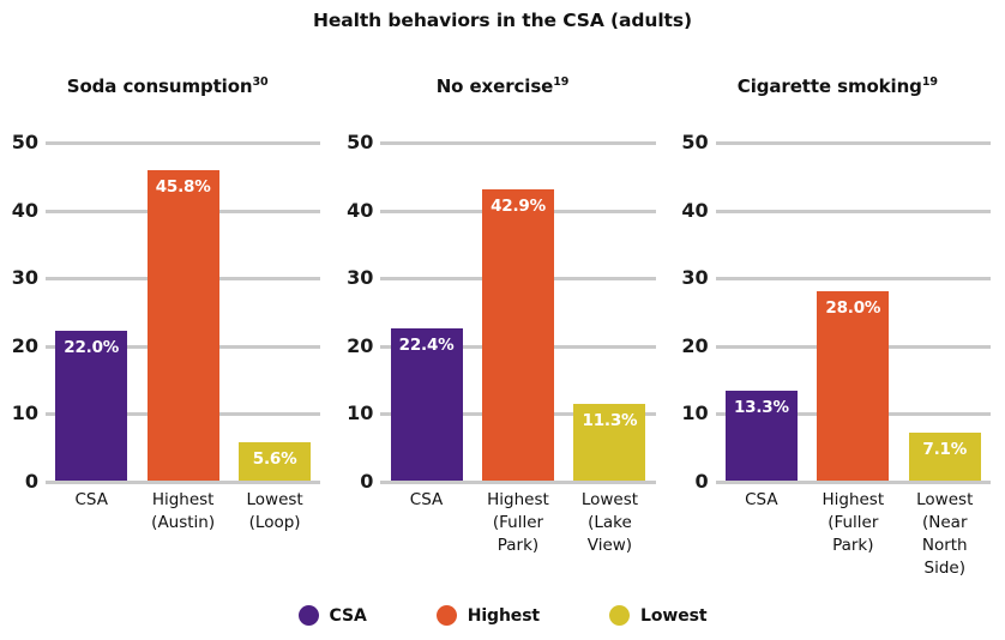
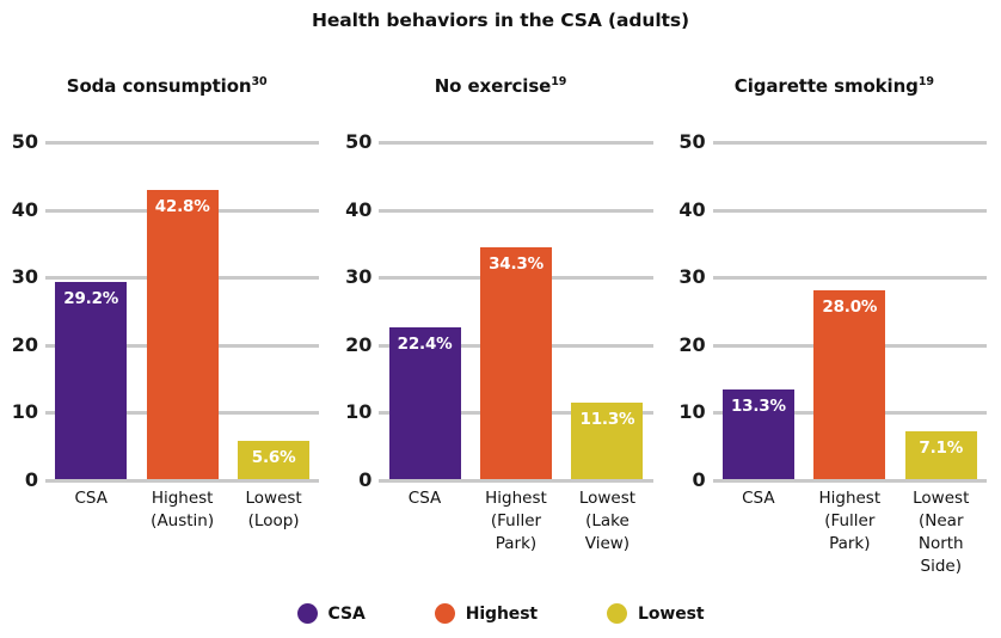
Soda consumption/CSA: 22.0% -> 29.2%
Soda consumption/Highest (Austin): 45.8% -> 42.8%
No exercise/Highest (Fuller Park): 42.9% -> 34.3%
